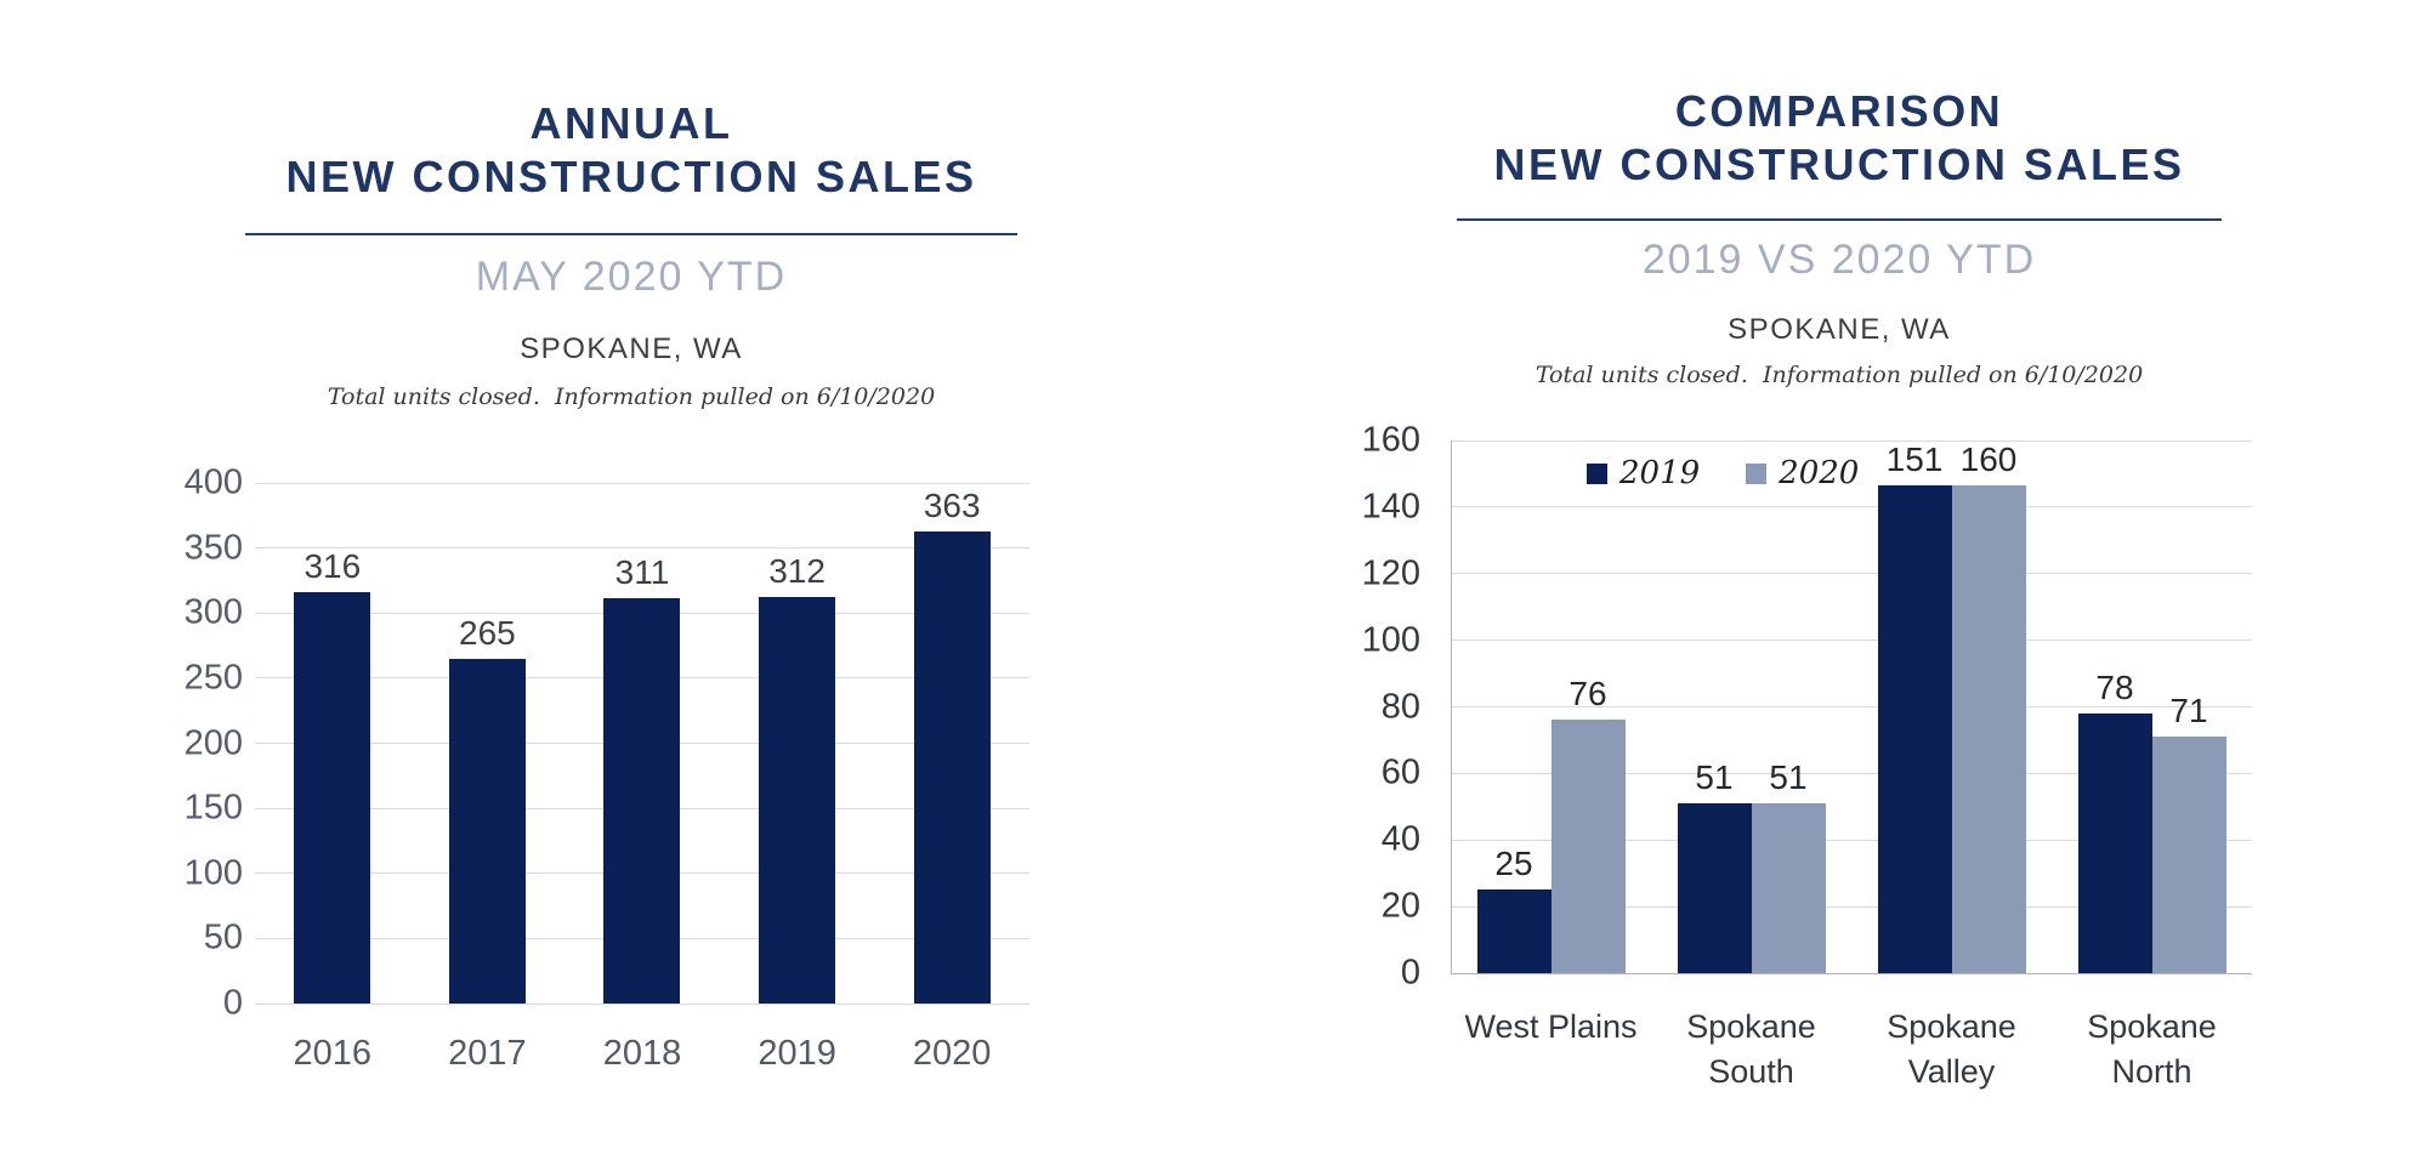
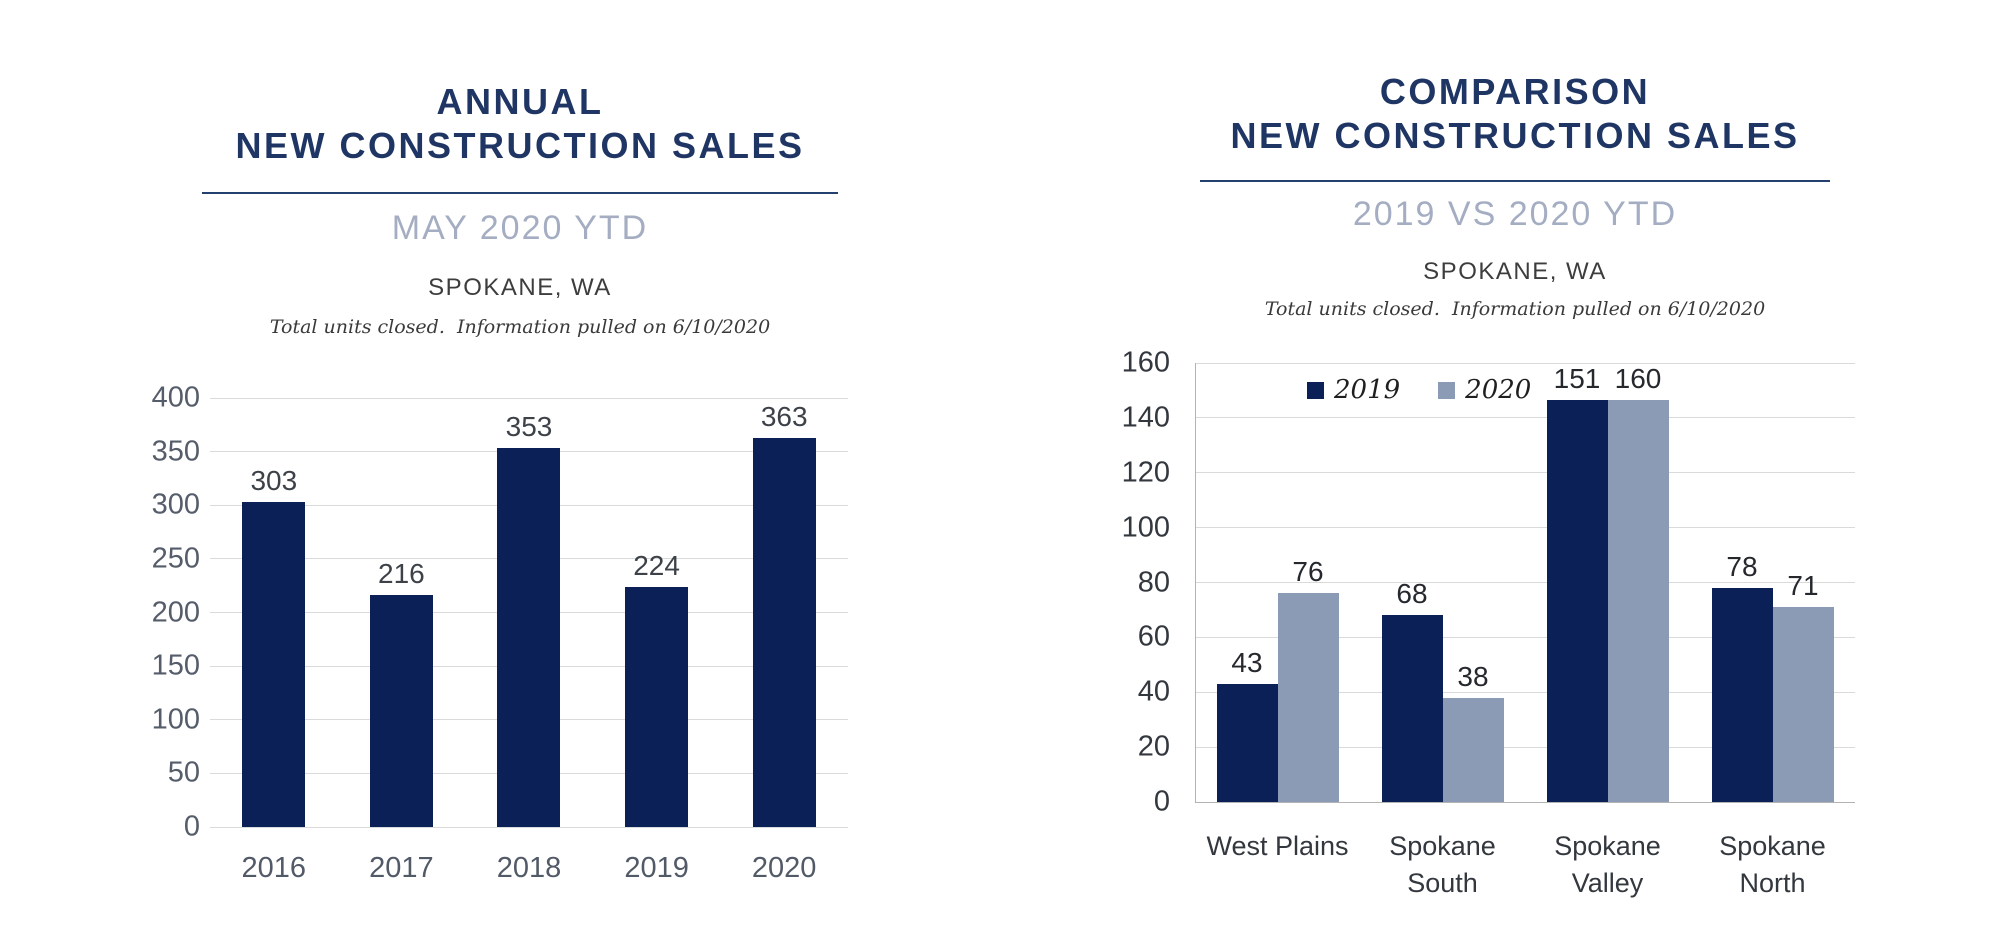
ANNUAL NEW CONSTRUCTION SALES/2016: 316 -> 303
ANNUAL NEW CONSTRUCTION SALES/2017: 265 -> 216
ANNUAL NEW CONSTRUCTION SALES/2018: 311 -> 353
ANNUAL NEW CONSTRUCTION SALES/2019: 312 -> 224
COMPARISON NEW CONSTRUCTION SALES/2019/West Plains: 25 -> 43
COMPARISON NEW CONSTRUCTION SALES/2019/Spokane South: 51 -> 68
COMPARISON NEW CONSTRUCTION SALES/2020/Spokane South: 51 -> 38
